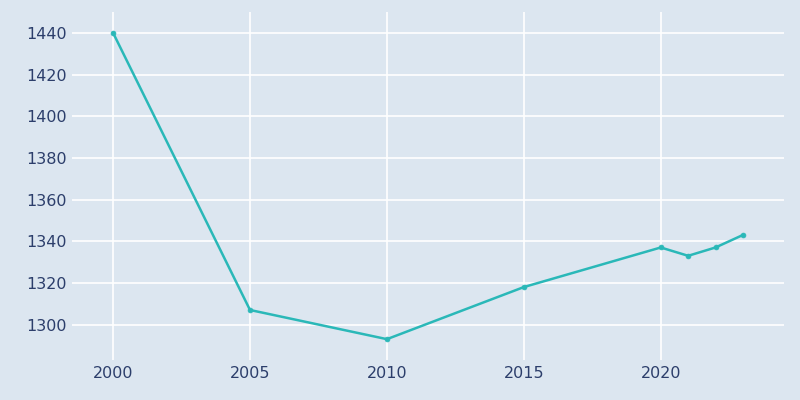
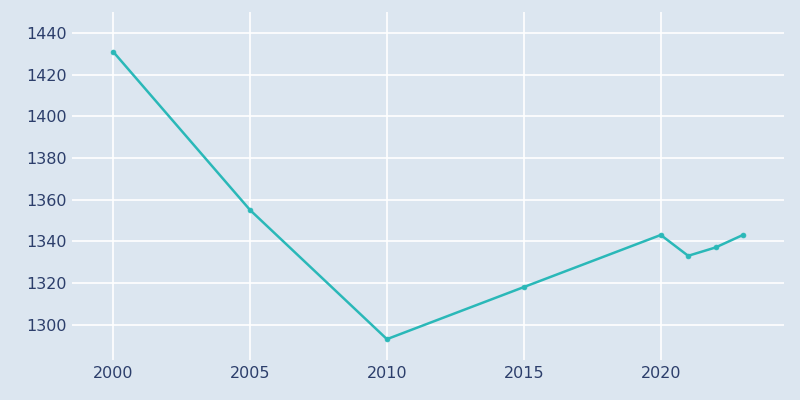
2000: 1440 -> 1431
2005: 1307 -> 1355
2020: 1337 -> 1343
